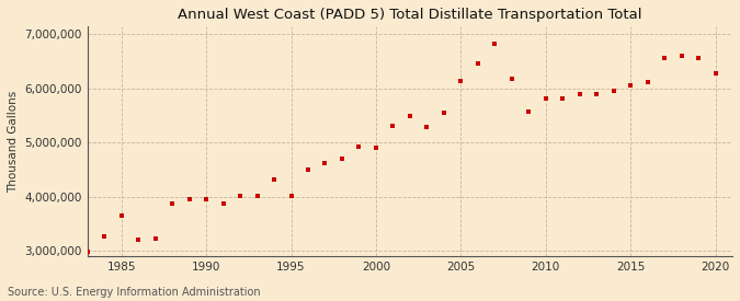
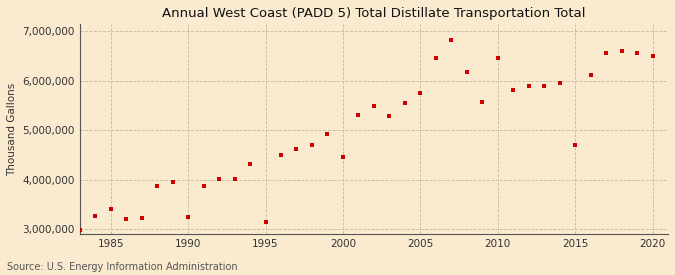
1985: 3,650,000 -> 3,400,000
1990: 3,960,000 -> 3,250,000
1995: 4,020,000 -> 3,150,000
2000: 4,910,000 -> 4,450,000
2005: 6,130,000 -> 5,750,000
2010: 5,810,000 -> 6,450,000
2015: 6,050,000 -> 4,700,000
2020: 6,270,000 -> 6,500,000
